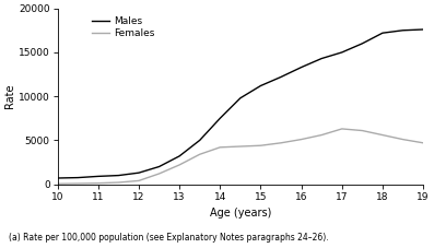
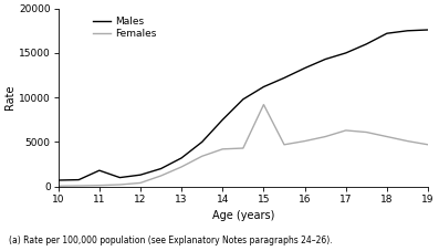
Males/11: 900 -> 1800
Females/15: 4400 -> 9200
